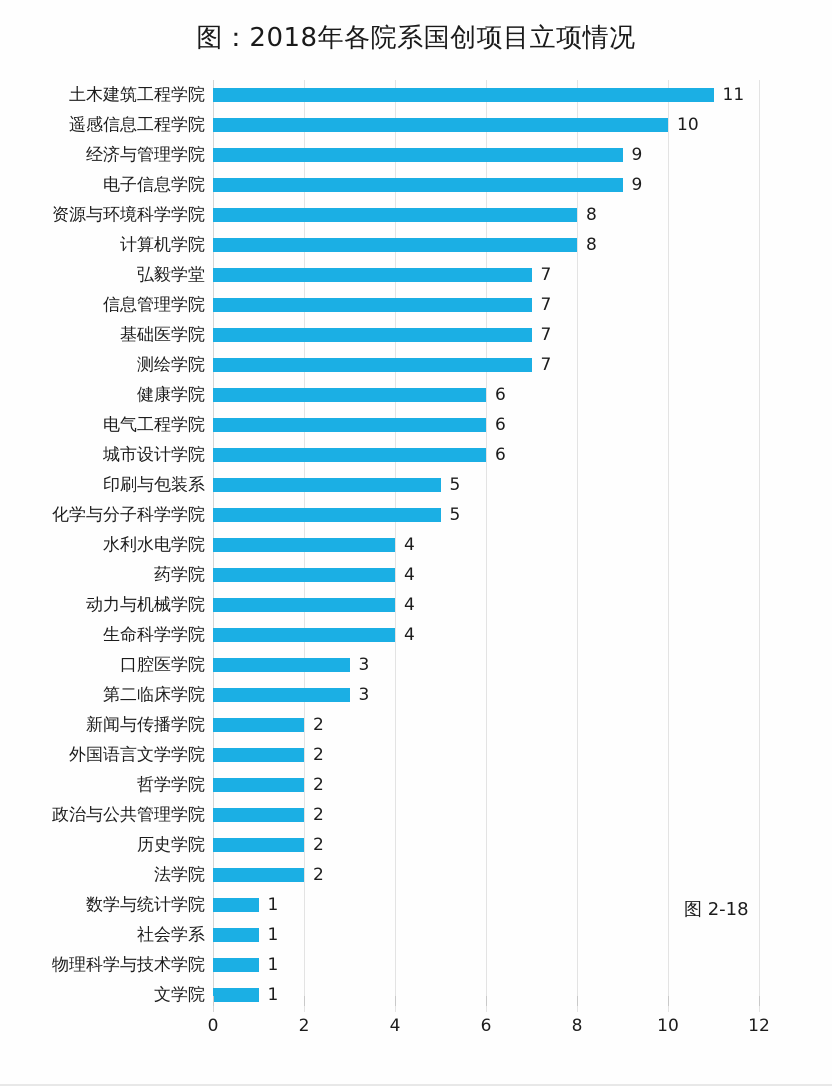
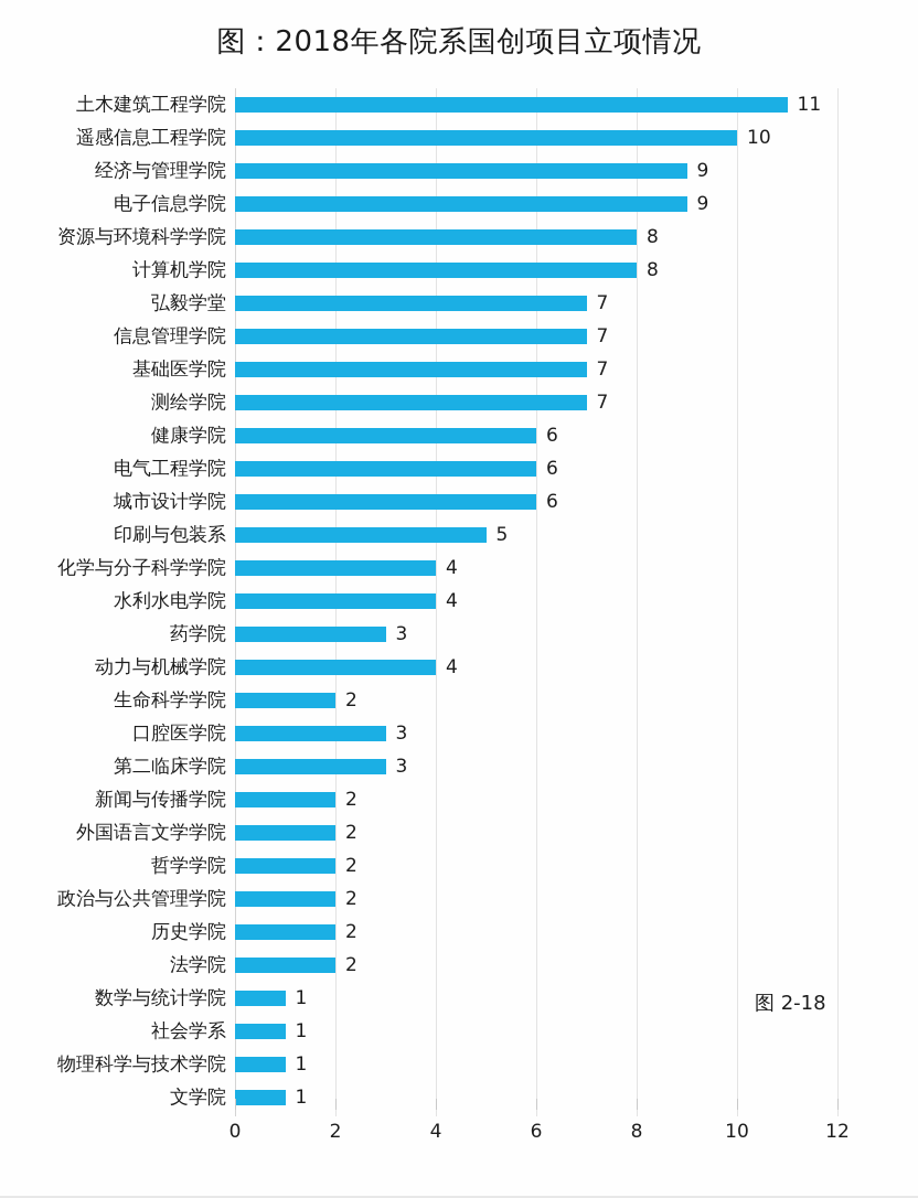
化学与分子科学学院: 5 -> 4
药学院: 4 -> 3
生命科学学院: 4 -> 2
